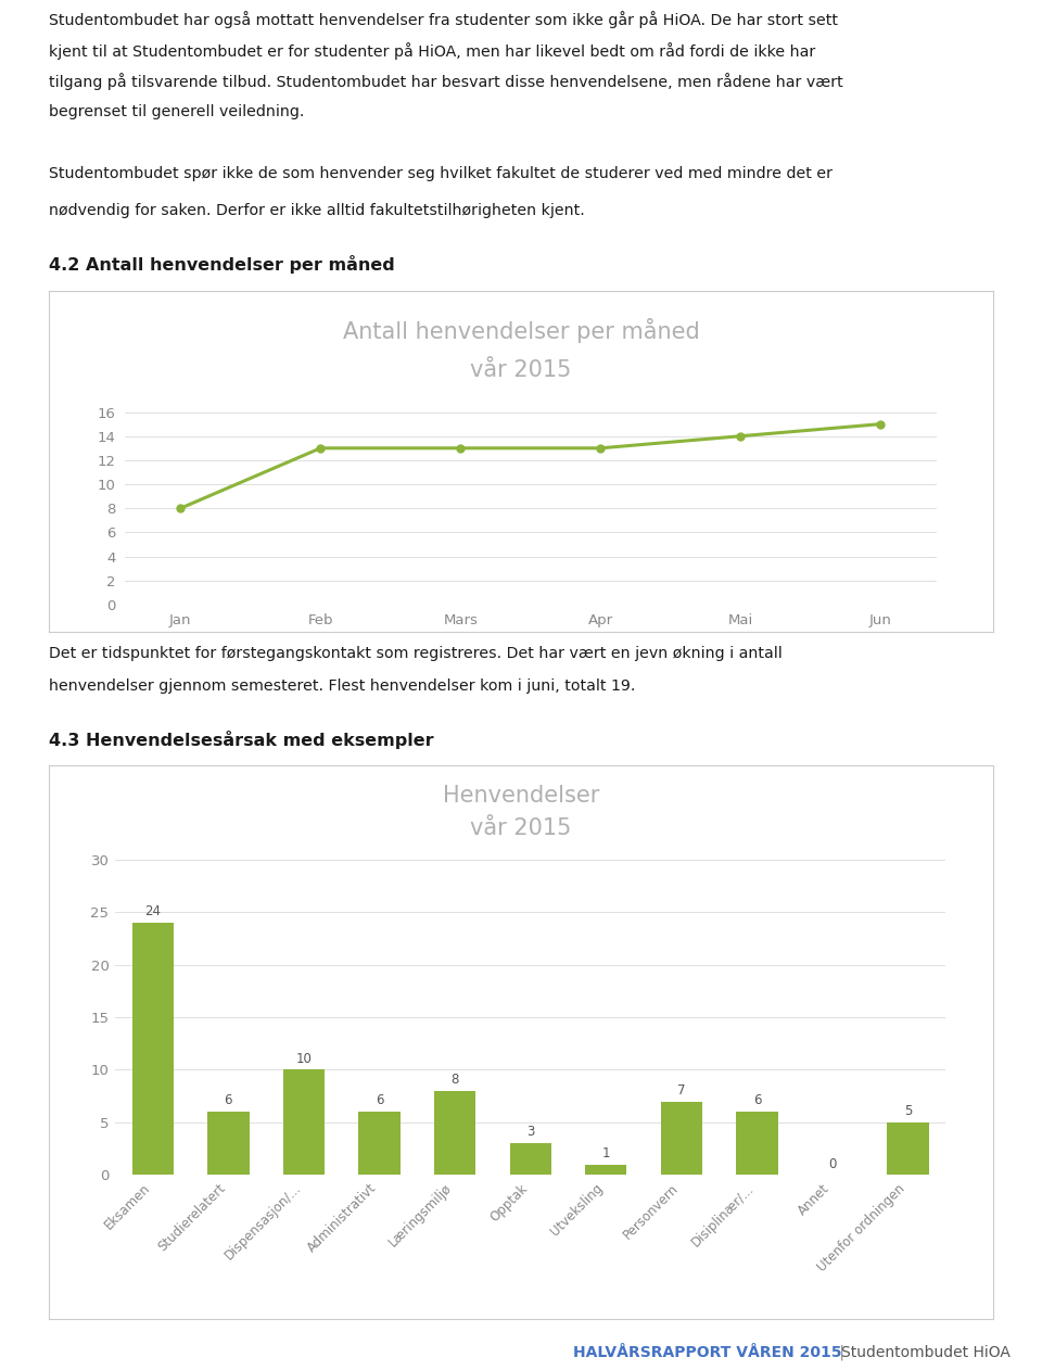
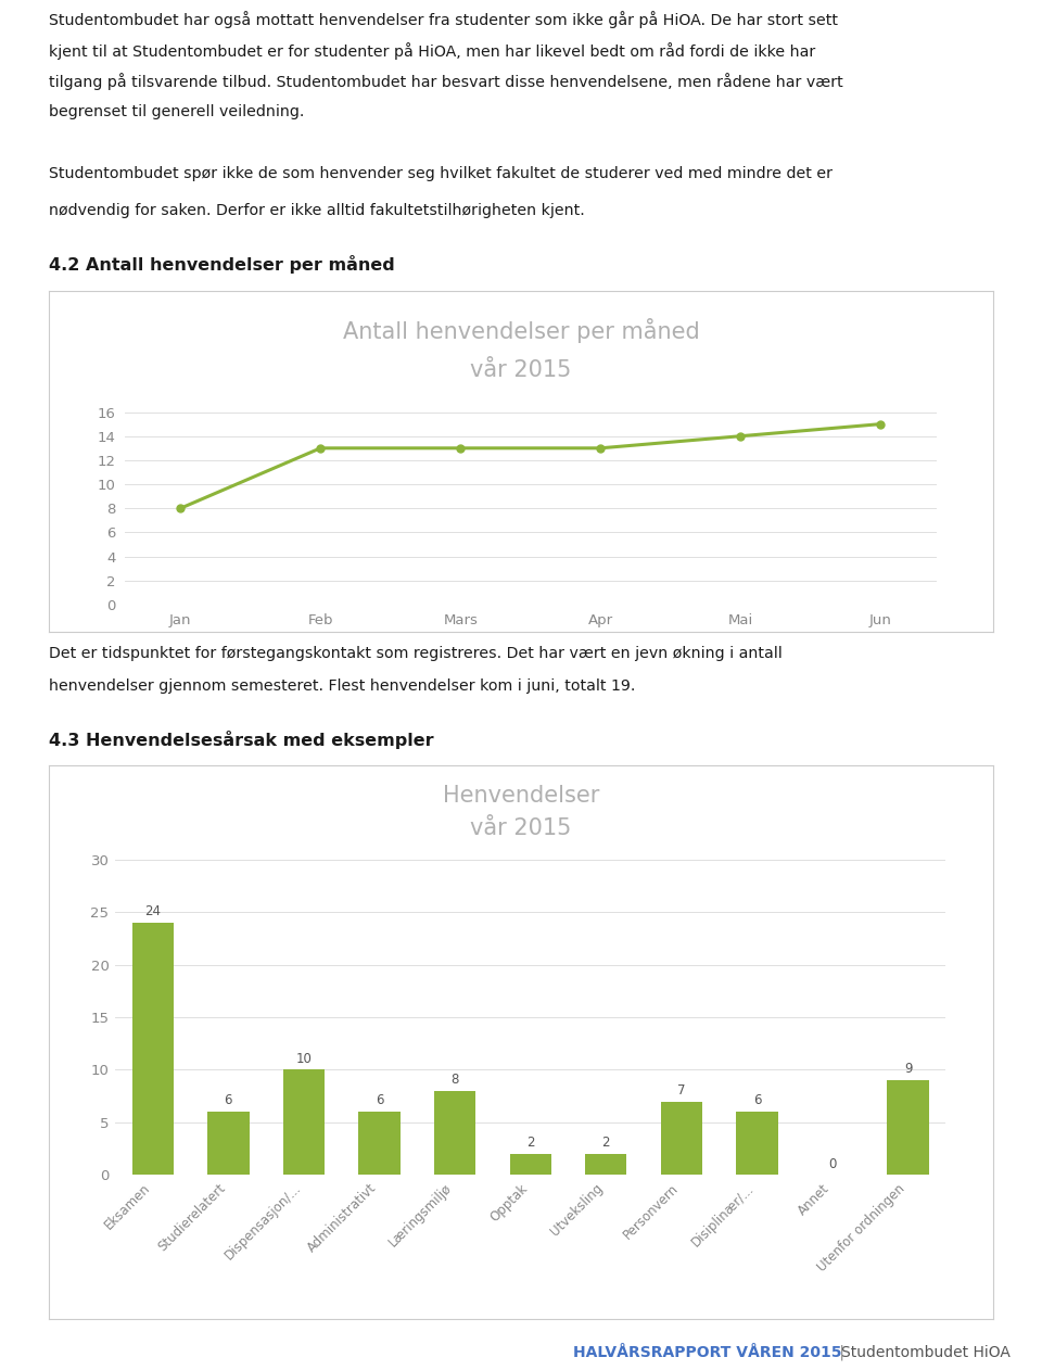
Opptak: 3 -> 2
Utveksling: 1 -> 2
Utenfor ordningen: 5 -> 9
